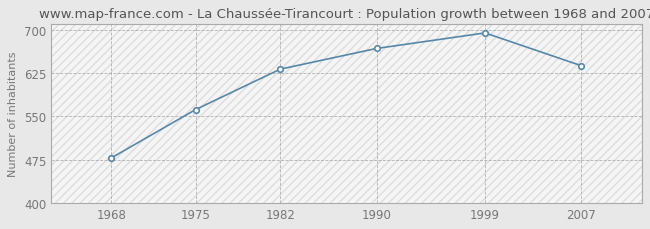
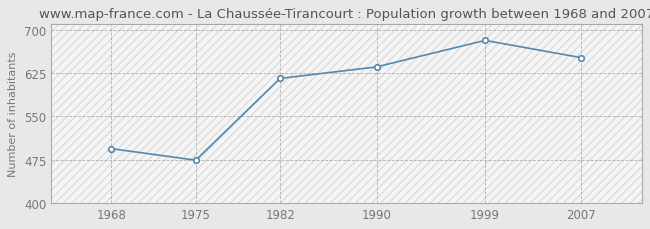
1968: 478 -> 494
1975: 562 -> 474
1982: 632 -> 616
1990: 668 -> 636
1999: 695 -> 682
2007: 638 -> 652
